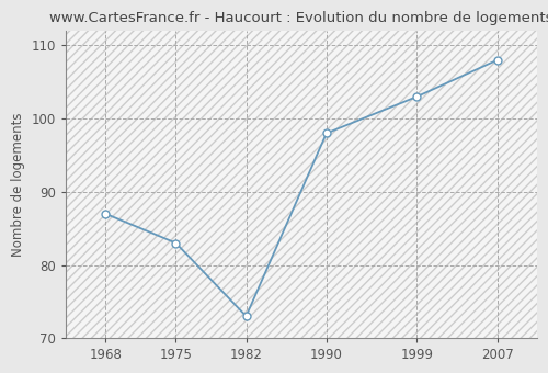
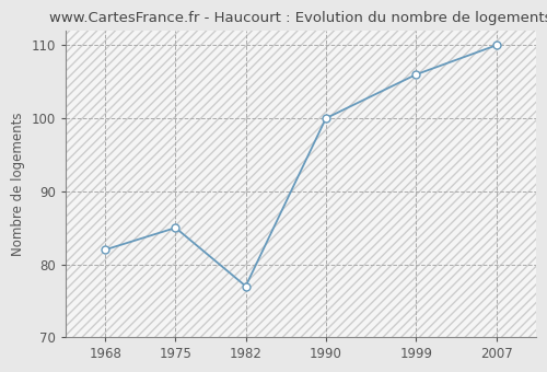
1968: 87 -> 82
1975: 83 -> 85
1982: 73 -> 77
1990: 98 -> 100
1999: 103 -> 106
2007: 108 -> 110
